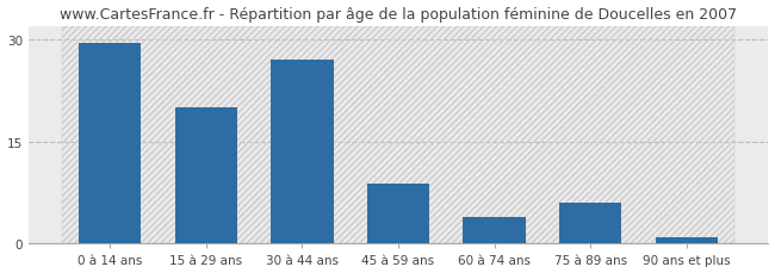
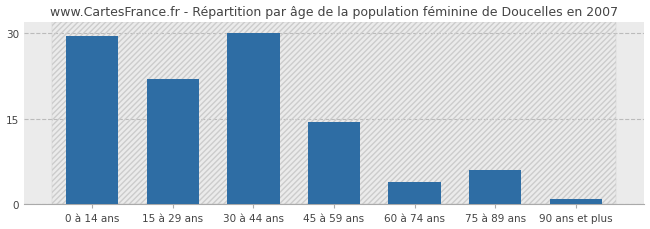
15 à 29 ans: 20.0 -> 22.0
30 à 44 ans: 27.0 -> 30.0
45 à 59 ans: 8.8 -> 14.5
